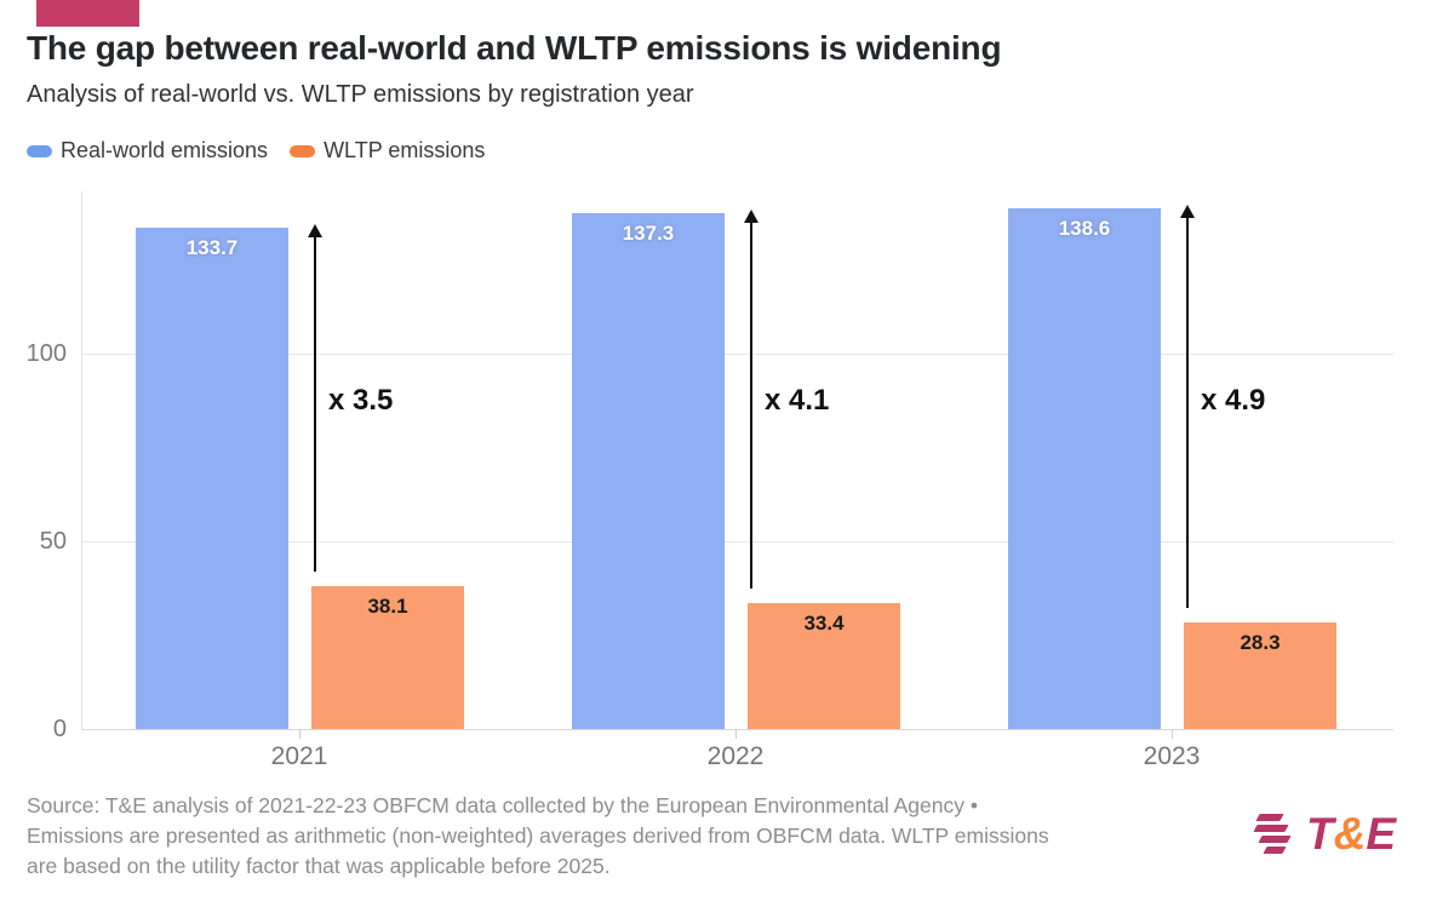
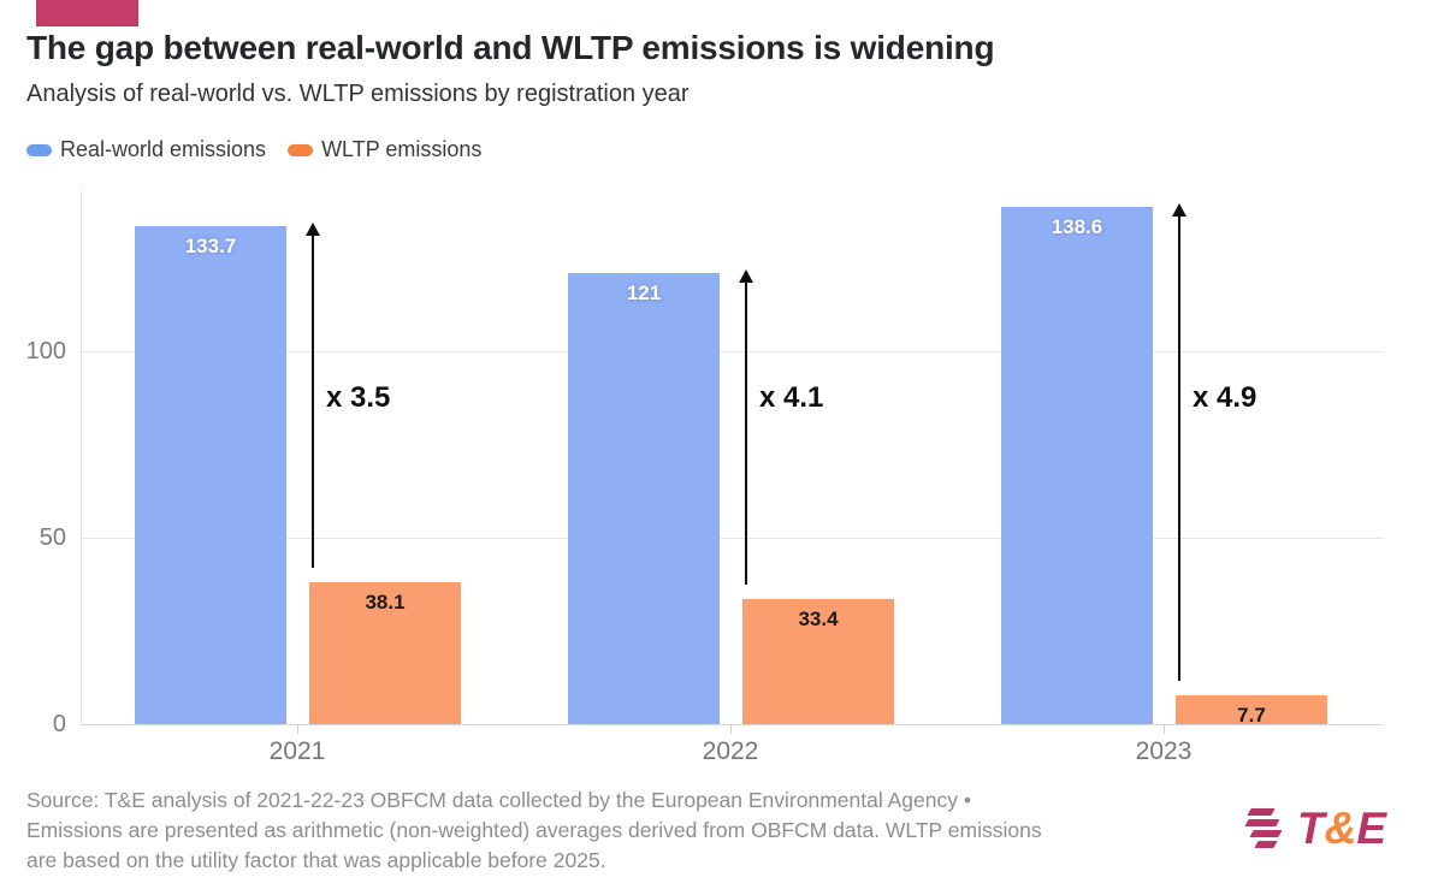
Real-world emissions/2022: 137.3 -> 121
WLTP emissions/2023: 28.3 -> 7.7
